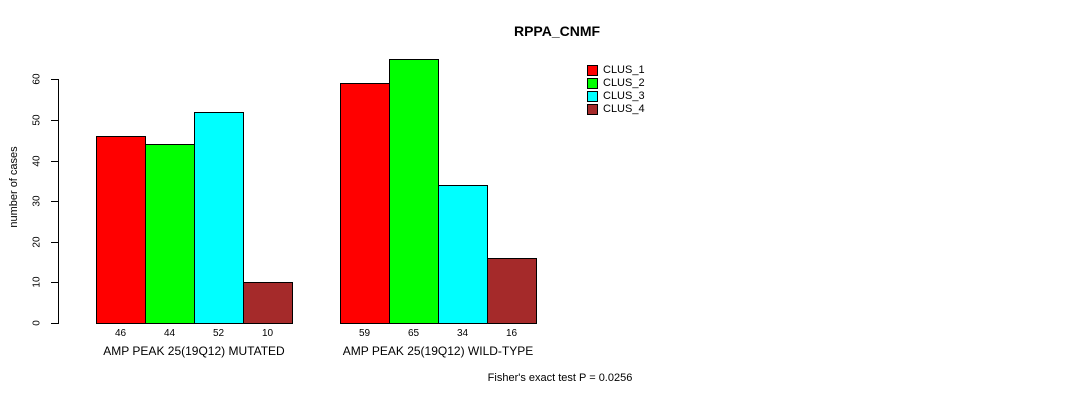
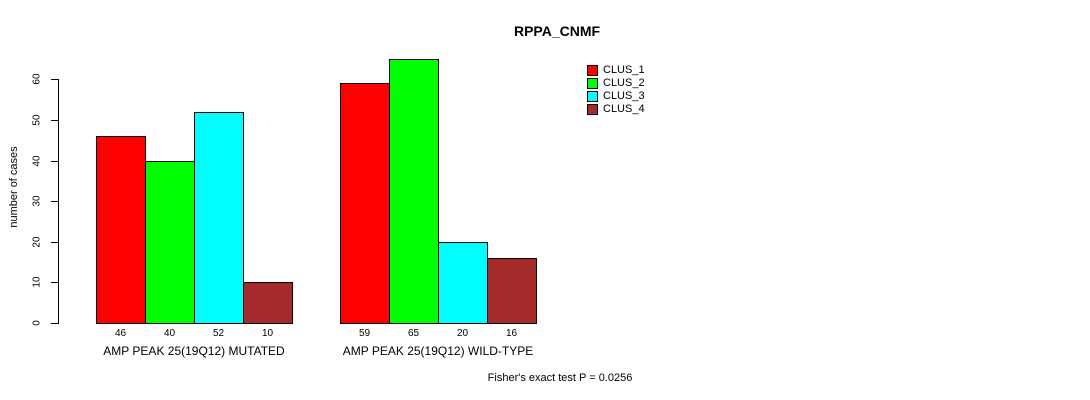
CLUS_2/AMP PEAK 25(19Q12) MUTATED: 44 -> 40
CLUS_3/AMP PEAK 25(19Q12) WILD-TYPE: 34 -> 20
